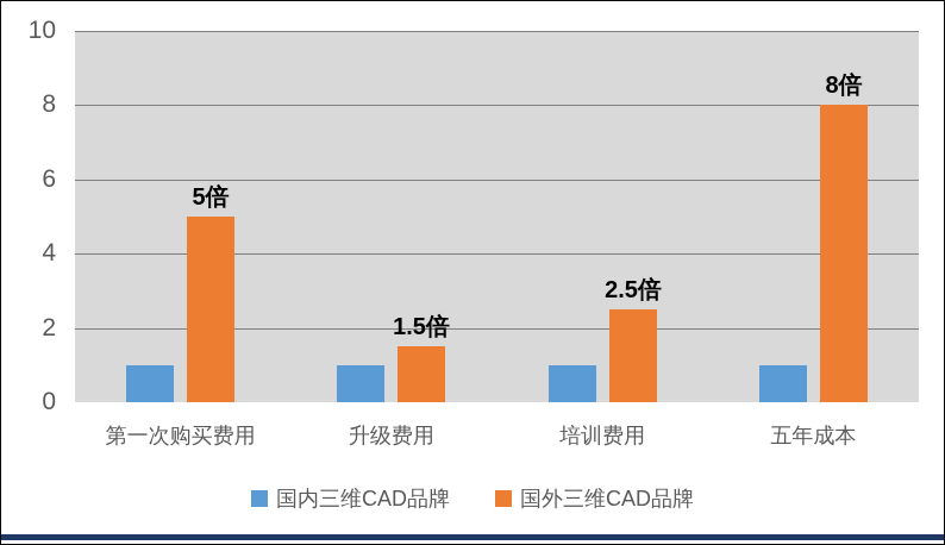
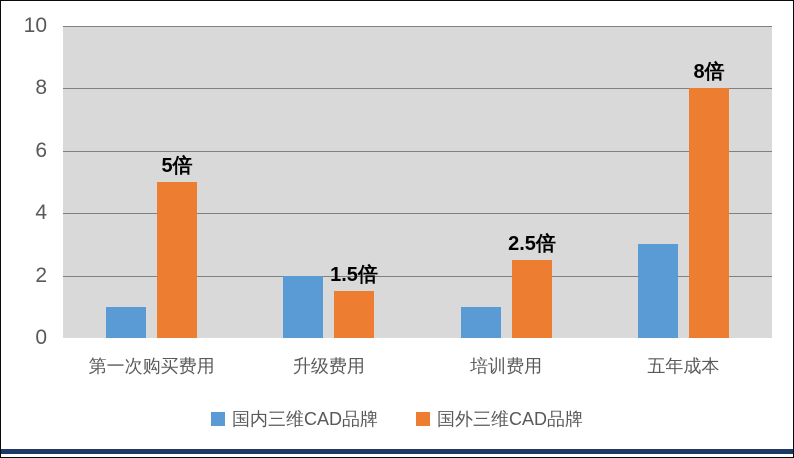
国内三维CAD品牌/升级费用: 1 -> 2
国内三维CAD品牌/五年成本: 1 -> 3
